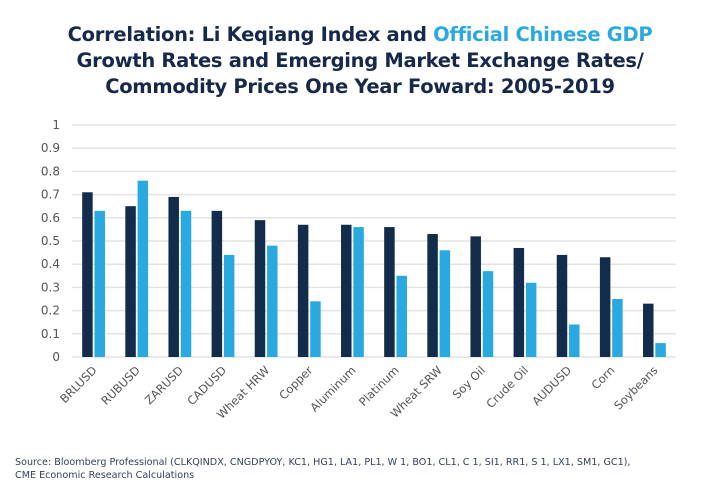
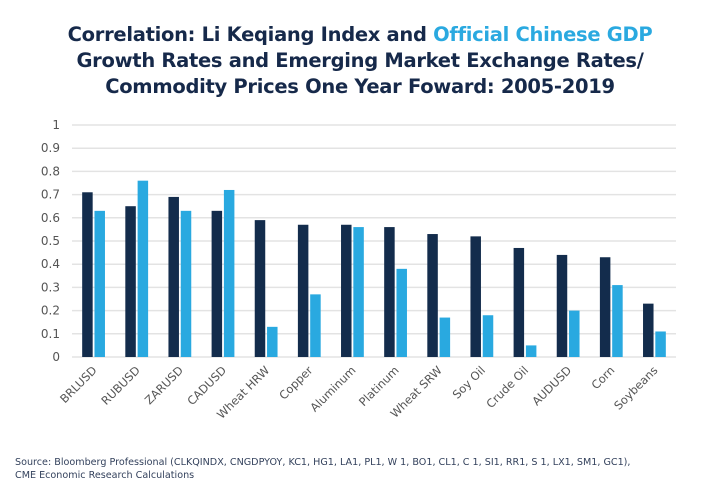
Official Chinese GDP/CADUSD: 0.44 -> 0.72
Official Chinese GDP/Wheat HRW: 0.48 -> 0.13
Official Chinese GDP/Copper: 0.24 -> 0.27
Official Chinese GDP/Platinum: 0.35 -> 0.38
Official Chinese GDP/Wheat SRW: 0.46 -> 0.17
Official Chinese GDP/Soy Oil: 0.37 -> 0.18
Official Chinese GDP/Crude Oil: 0.32 -> 0.05
Official Chinese GDP/AUDUSD: 0.14 -> 0.20
Official Chinese GDP/Corn: 0.25 -> 0.31
Official Chinese GDP/Soybeans: 0.06 -> 0.11
